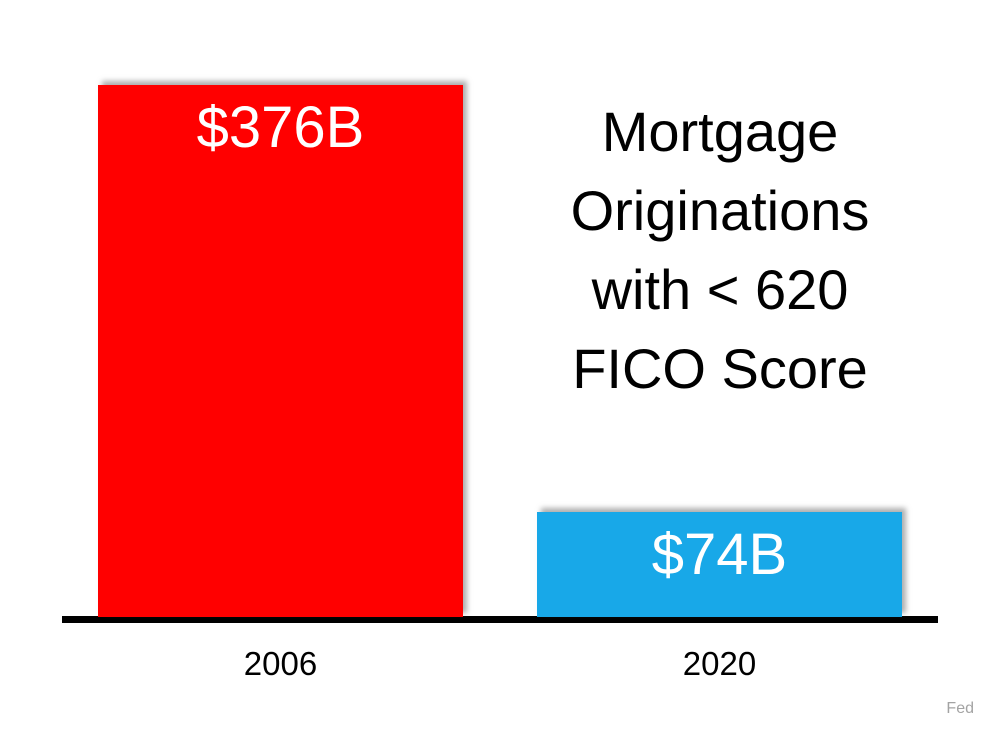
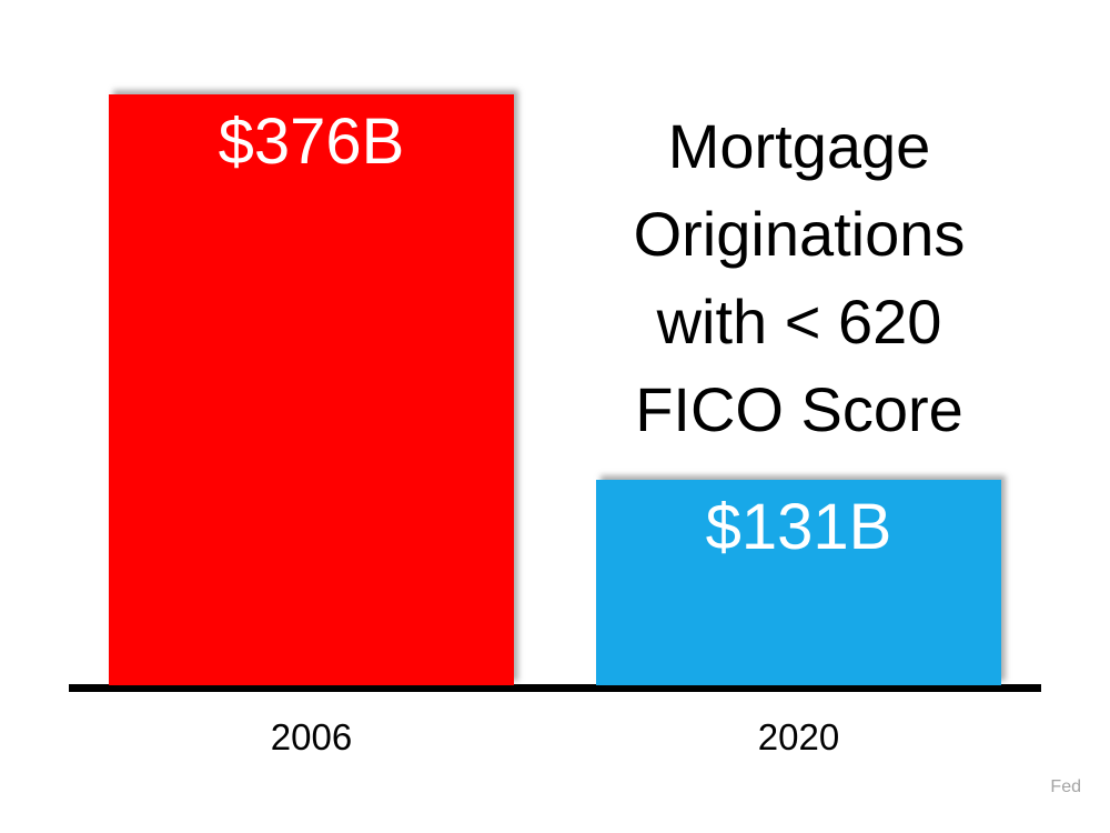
2020: $74B -> $131B
